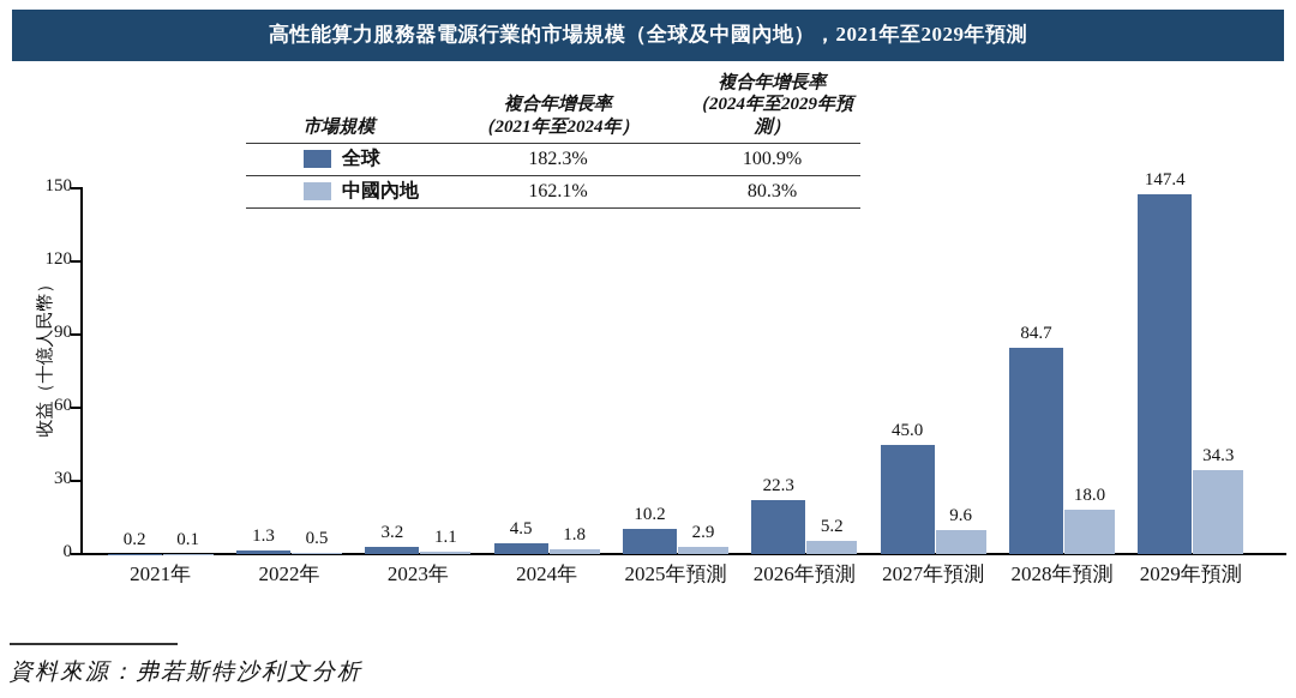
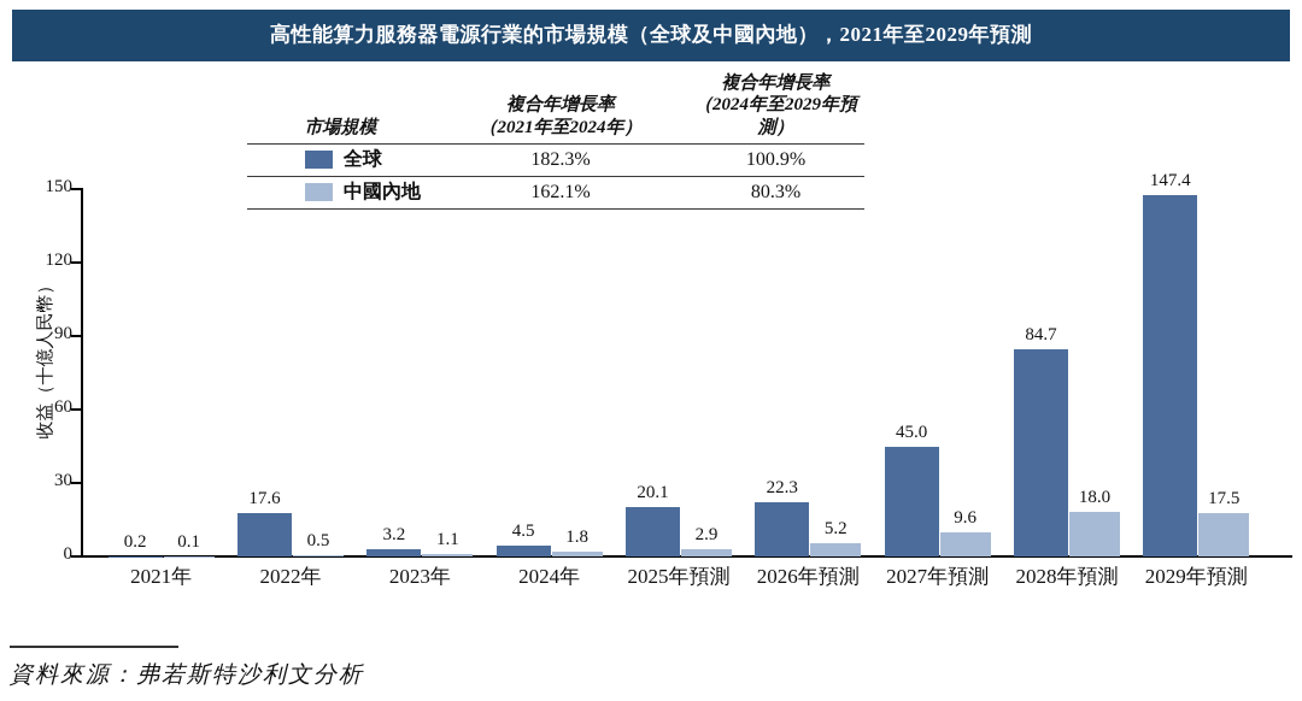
全球/2022年: 1.3 -> 17.6
全球/2025年預測: 10.2 -> 20.1
中國內地/2029年預測: 34.3 -> 17.5
